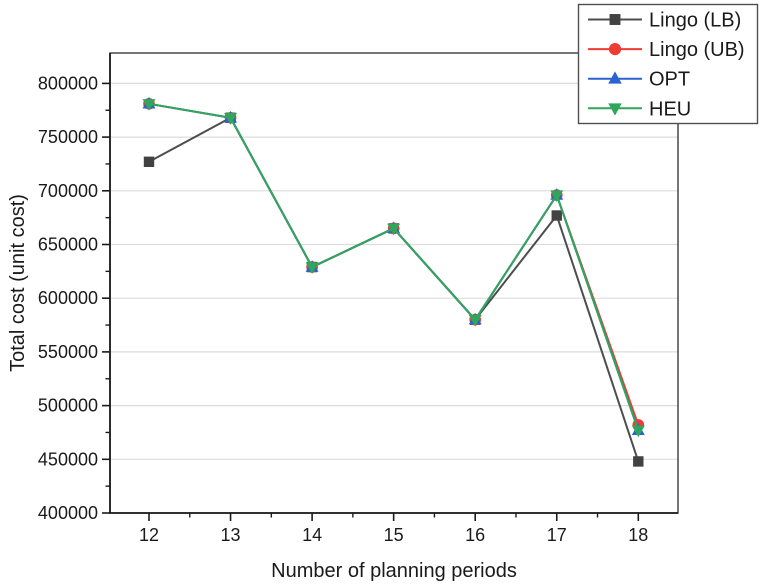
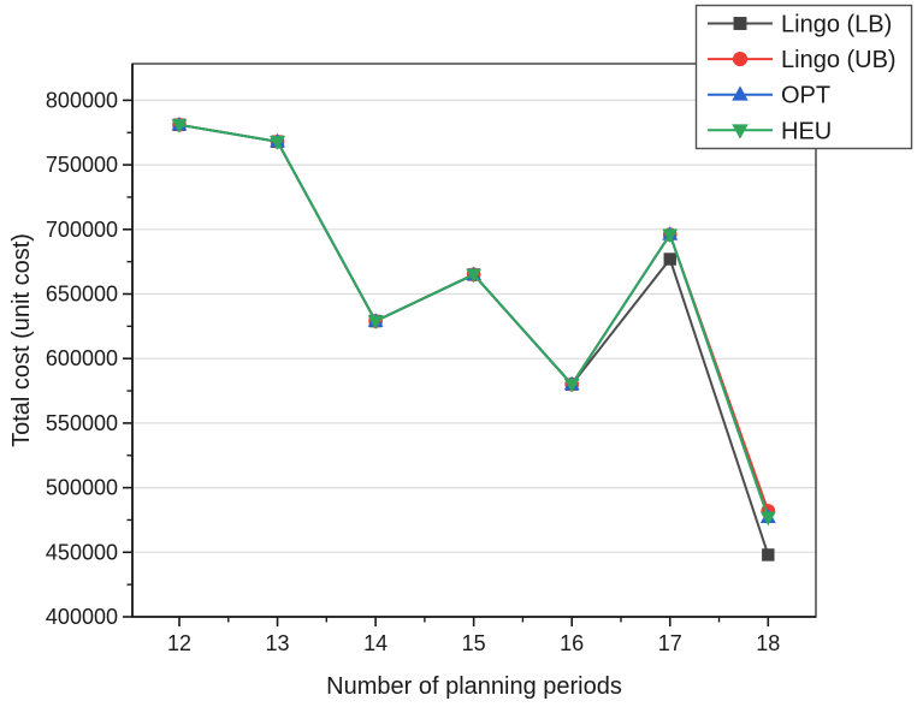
Lingo (LB)/12: 727000 -> 781000
